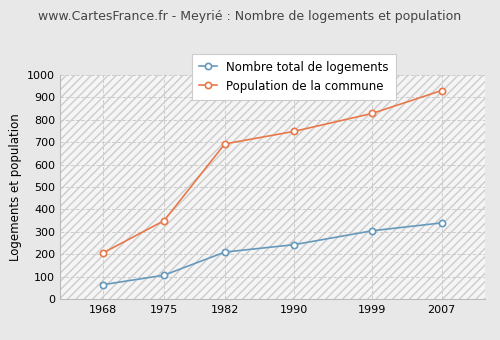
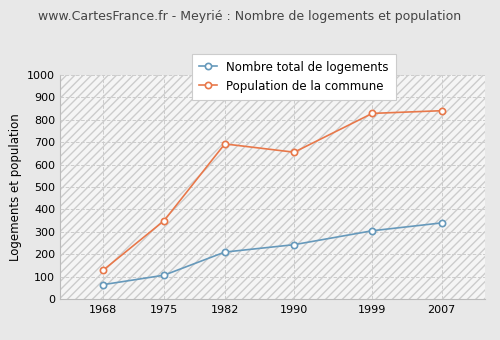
Population de la commune/1968: 207 -> 130
Population de la commune/1990: 748 -> 655
Population de la commune/2007: 930 -> 840
